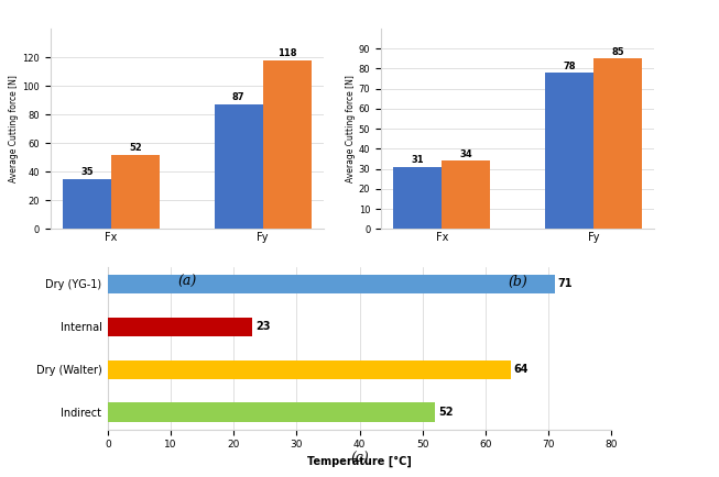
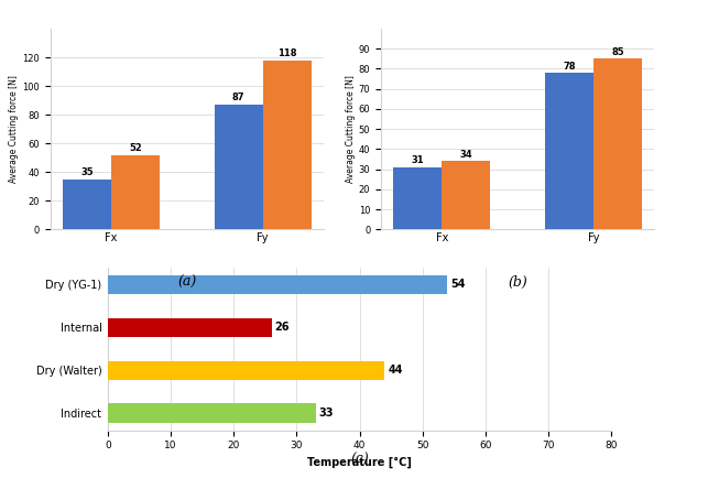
Dry (YG-1): 71 -> 54
Internal: 23 -> 26
Dry (Walter): 64 -> 44
Indirect: 52 -> 33
